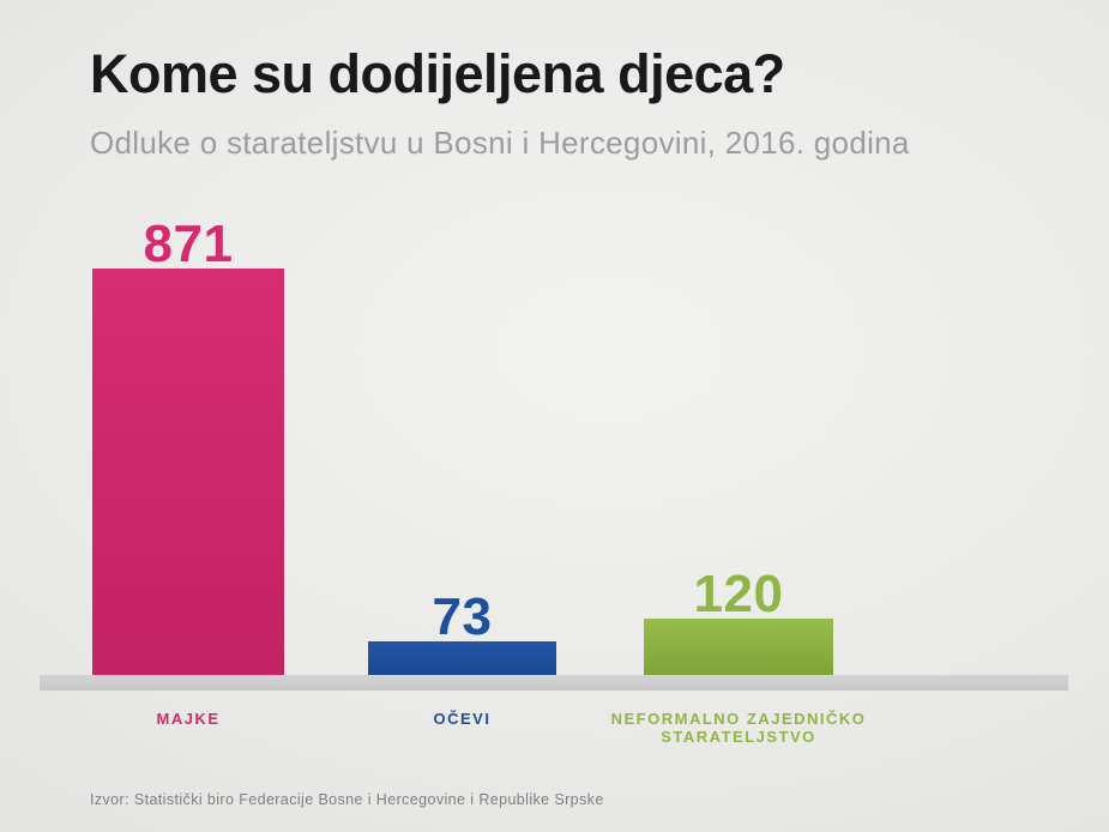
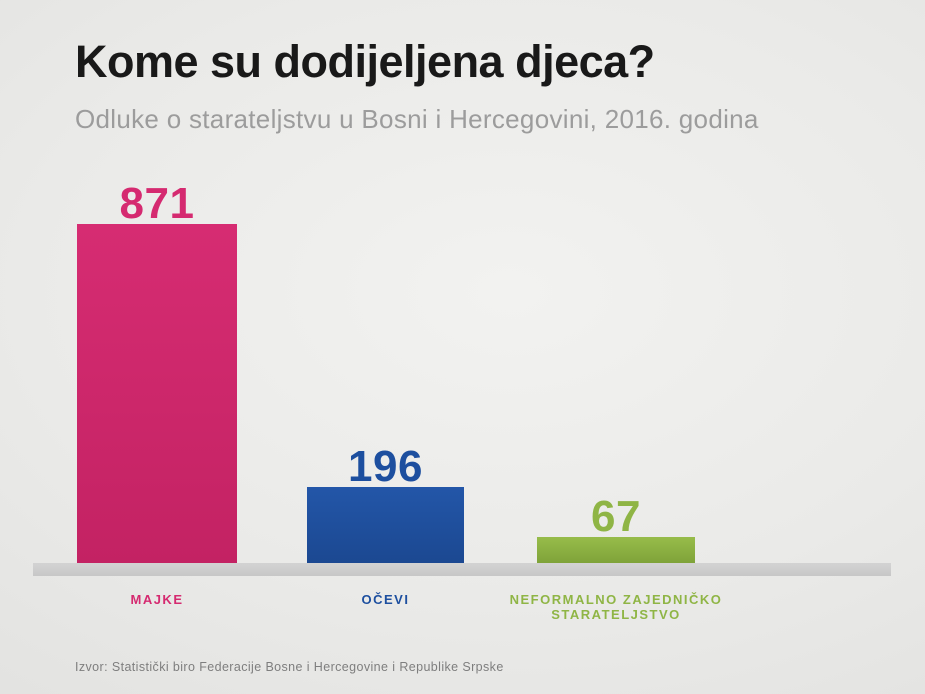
OČEVI: 73 -> 196
NEFORMALNO ZAJEDNIČKO STARATELJSTVO: 120 -> 67
